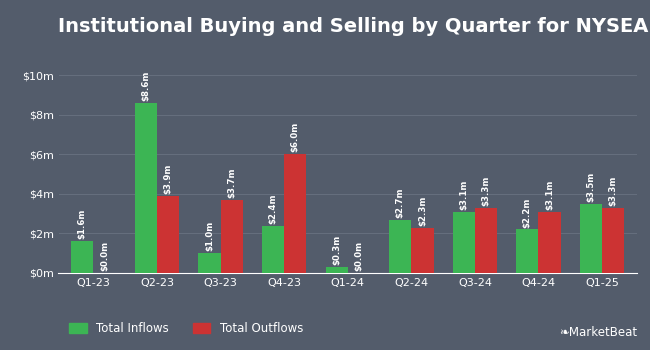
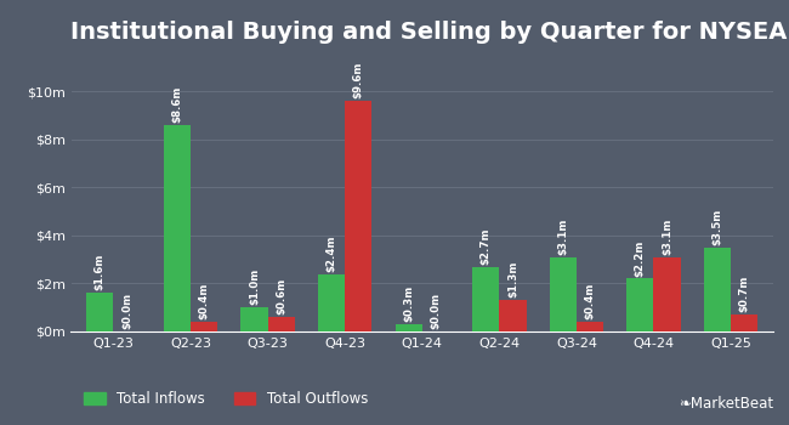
Total Outflows/Q2-23: $3.9m -> $0.4m
Total Outflows/Q3-23: $3.7m -> $0.6m
Total Outflows/Q4-23: $6.0m -> $9.6m
Total Outflows/Q2-24: $2.3m -> $1.3m
Total Outflows/Q3-24: $3.3m -> $0.4m
Total Outflows/Q1-25: $3.3m -> $0.7m
